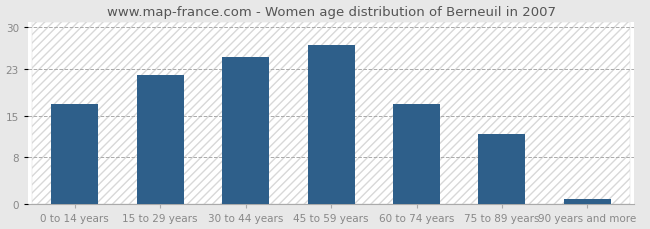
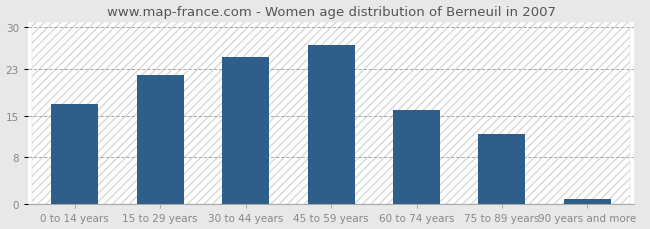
60 to 74 years: 17 -> 16
